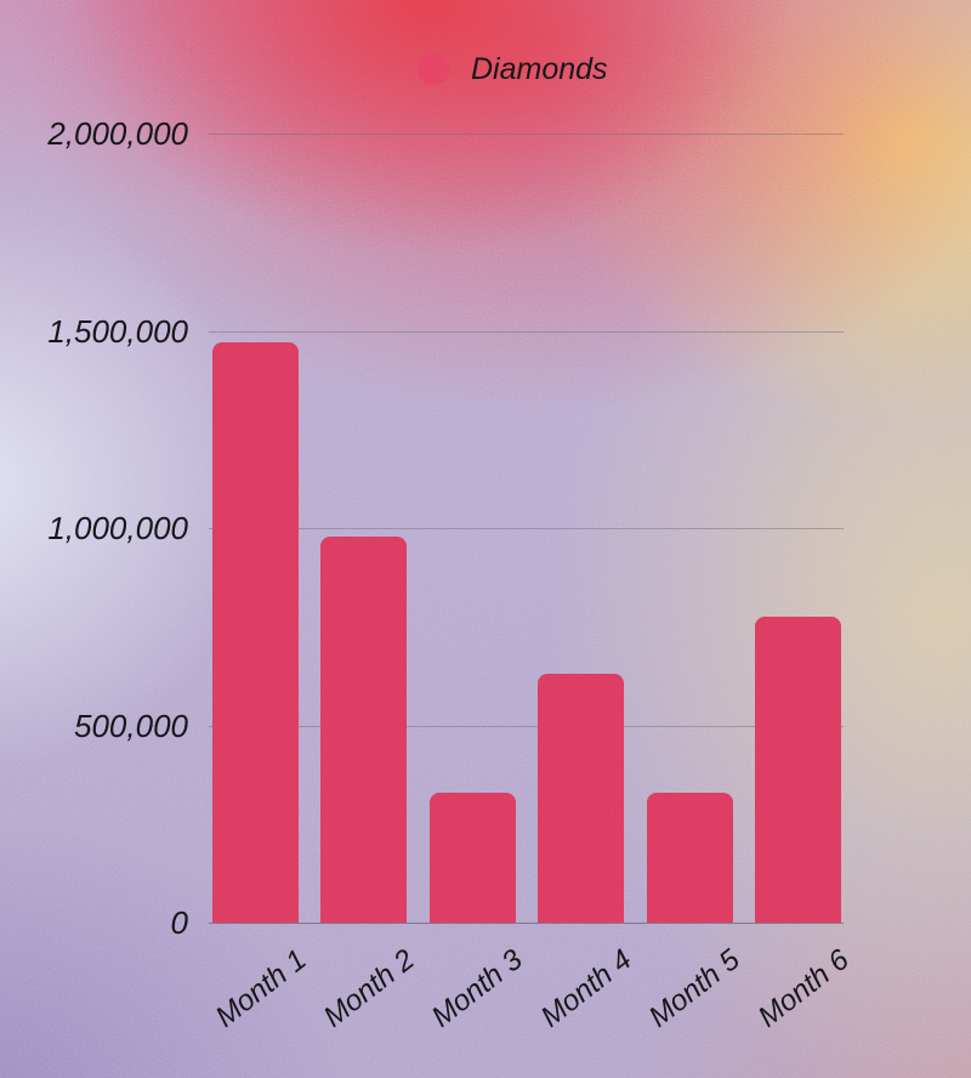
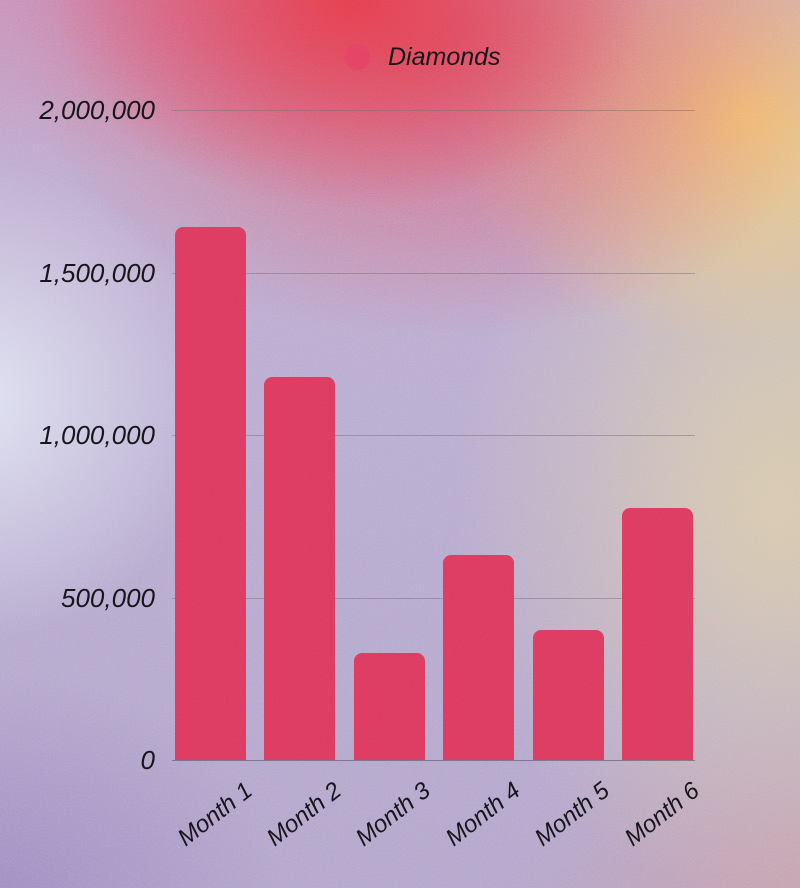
Month 1: 1470000 -> 1640000
Month 2: 980000 -> 1180000
Month 5: 330000 -> 400000
